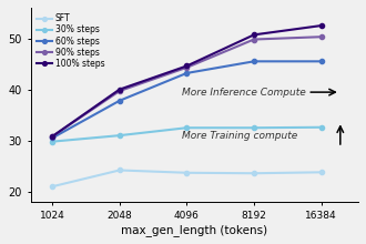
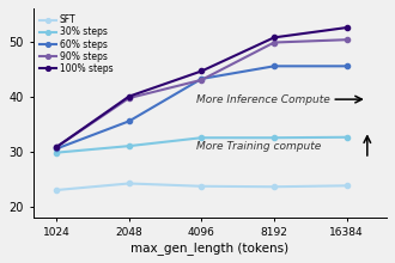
SFT/1024: 21.0 -> 23.0
60% steps/2048: 37.8 -> 35.5
90% steps/4096: 44.3 -> 43.0
